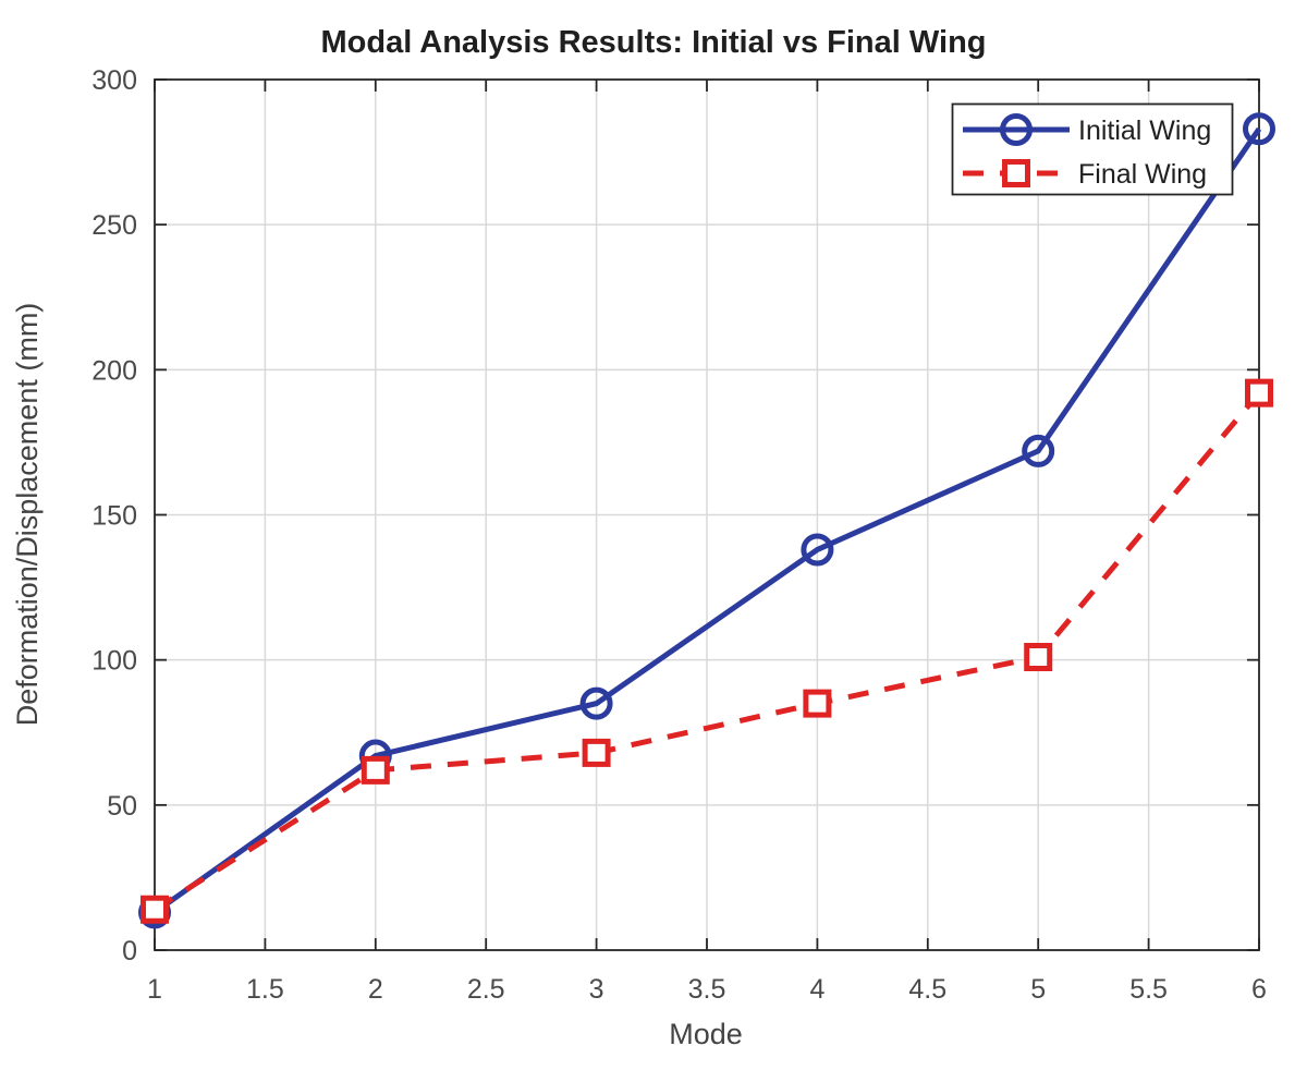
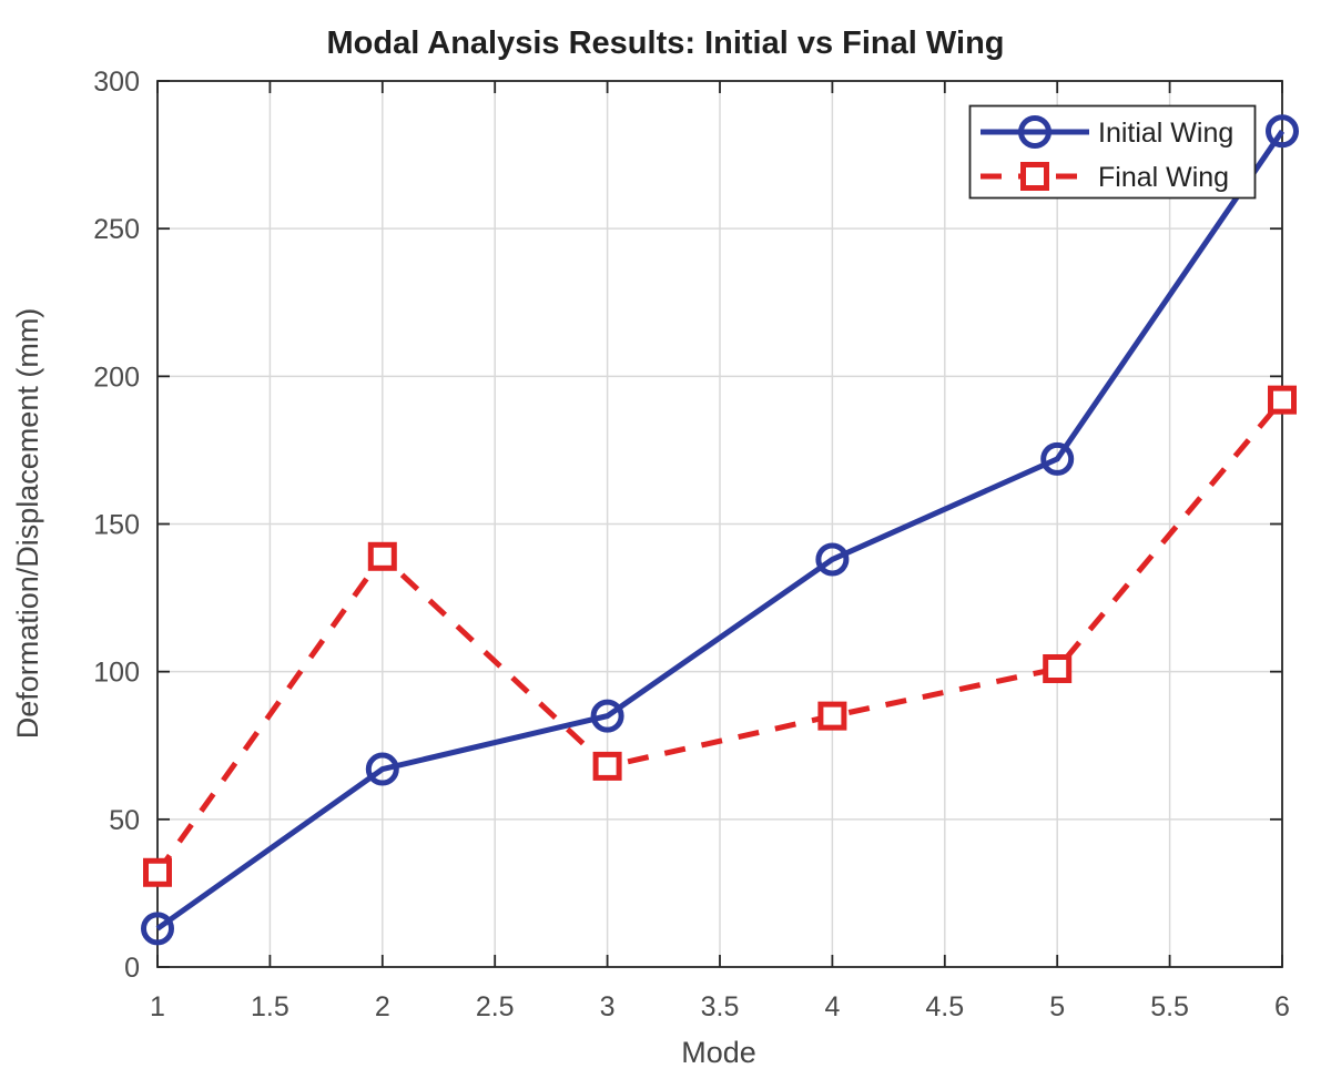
Final Wing/1: 14 -> 32
Final Wing/2: 62 -> 139
